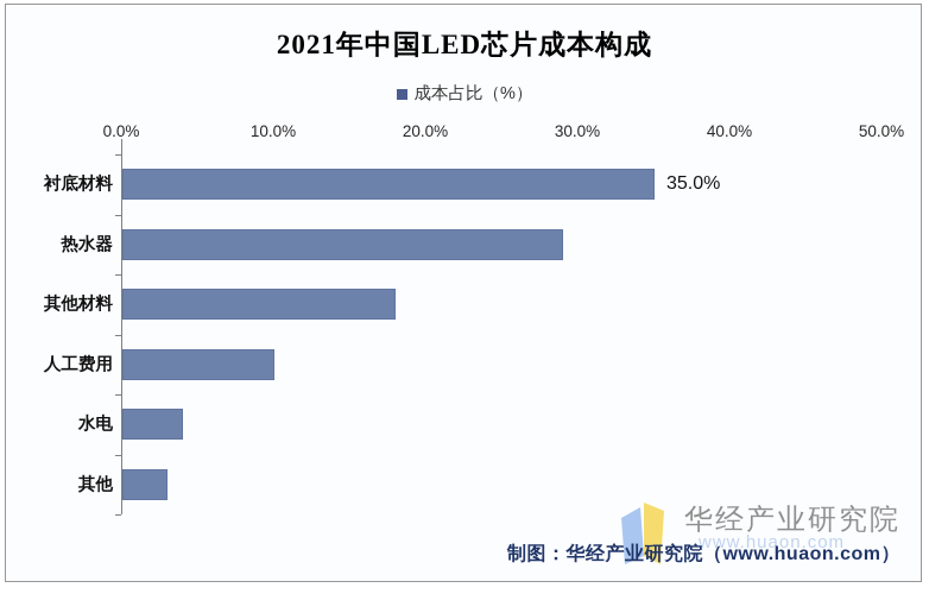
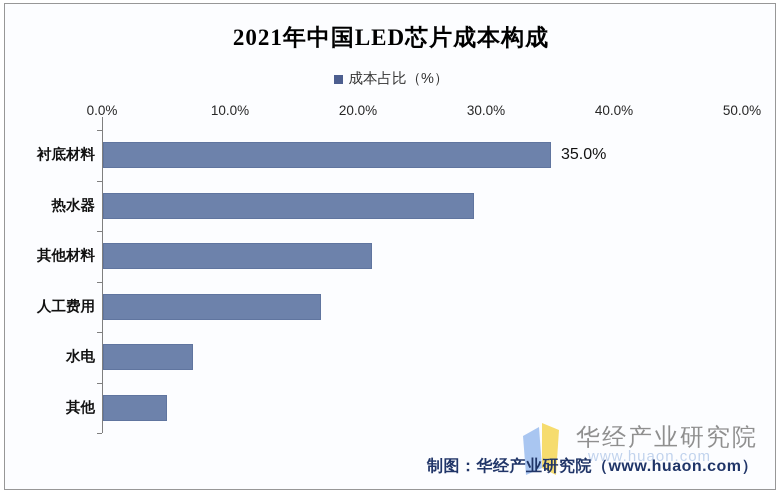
其他材料: 18% -> 21%
人工费用: 10% -> 17%
水电: 4% -> 7%
其他: 3% -> 5%
